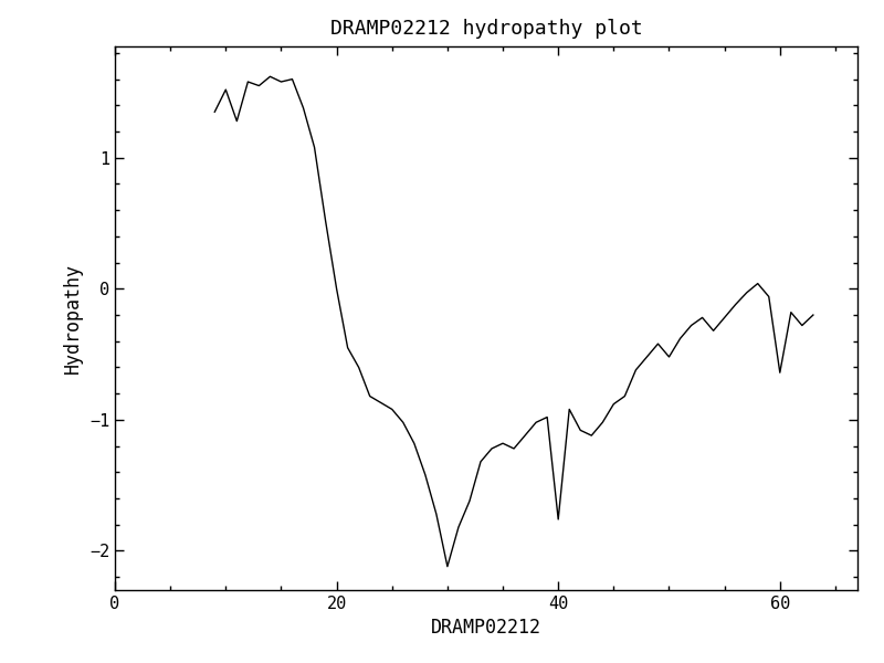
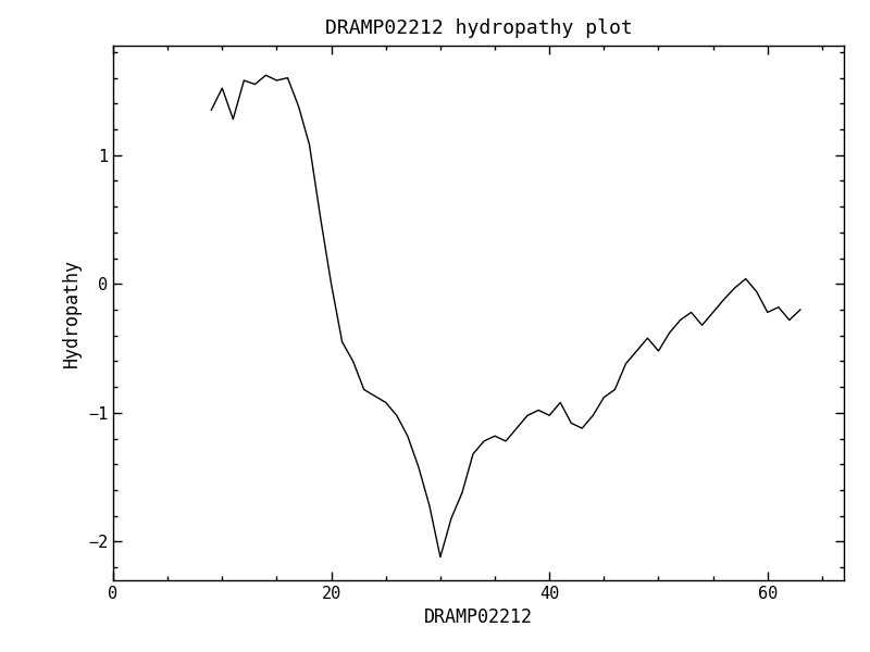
40: -1.76 -> -1.02
60: -0.64 -> -0.22
